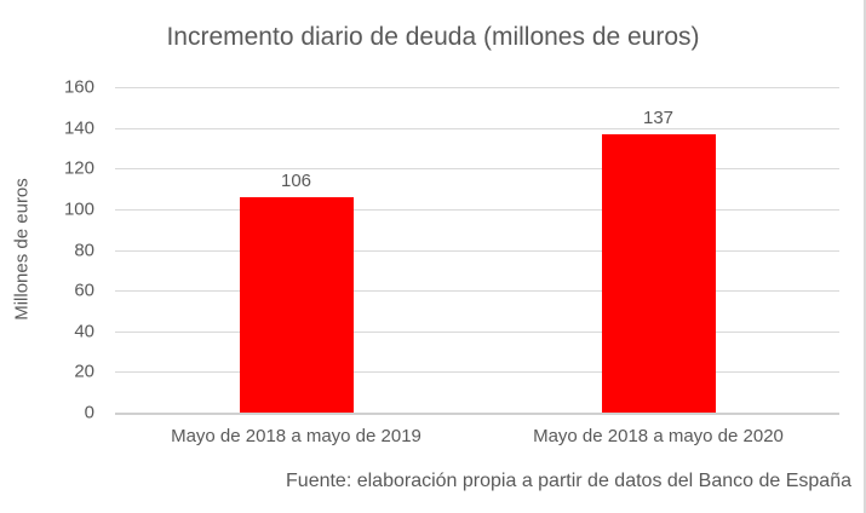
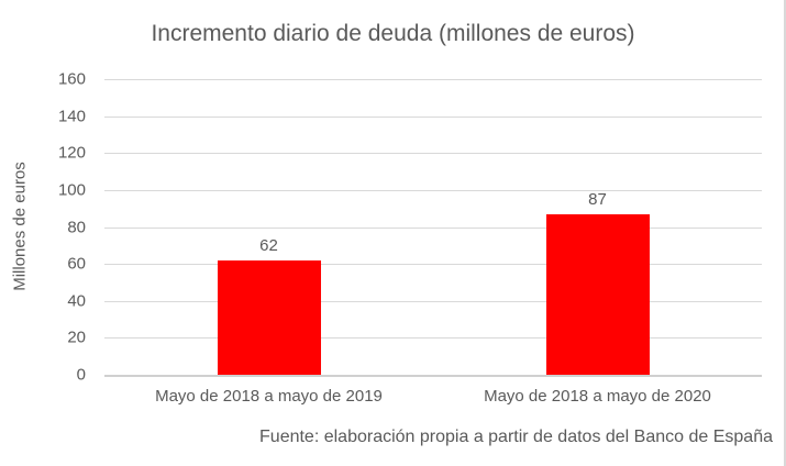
Mayo de 2018 a mayo de 2019: 106 -> 62
Mayo de 2018 a mayo de 2020: 137 -> 87
